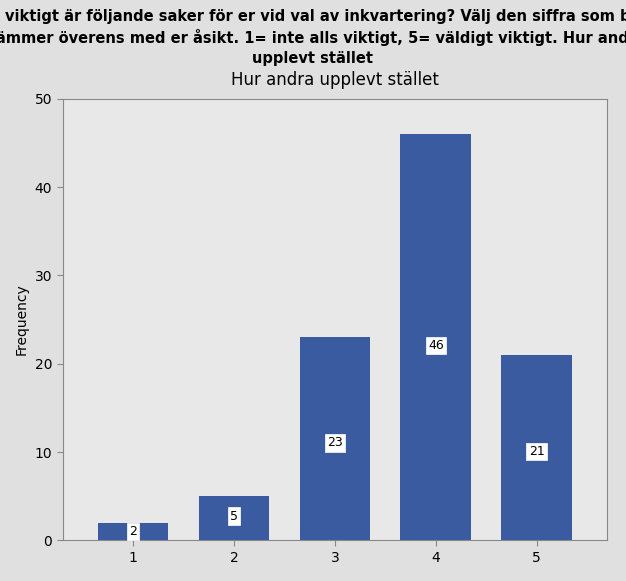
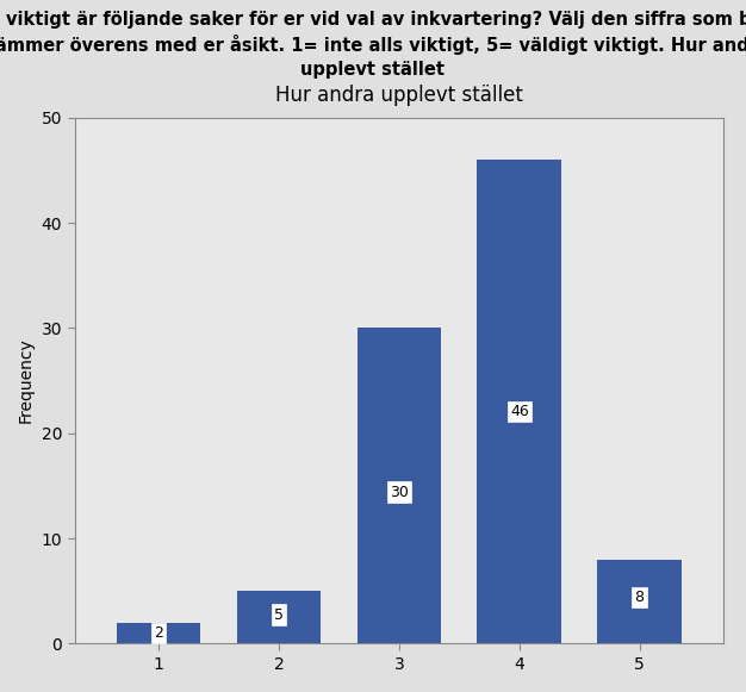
3: 23 -> 30
5: 21 -> 8
